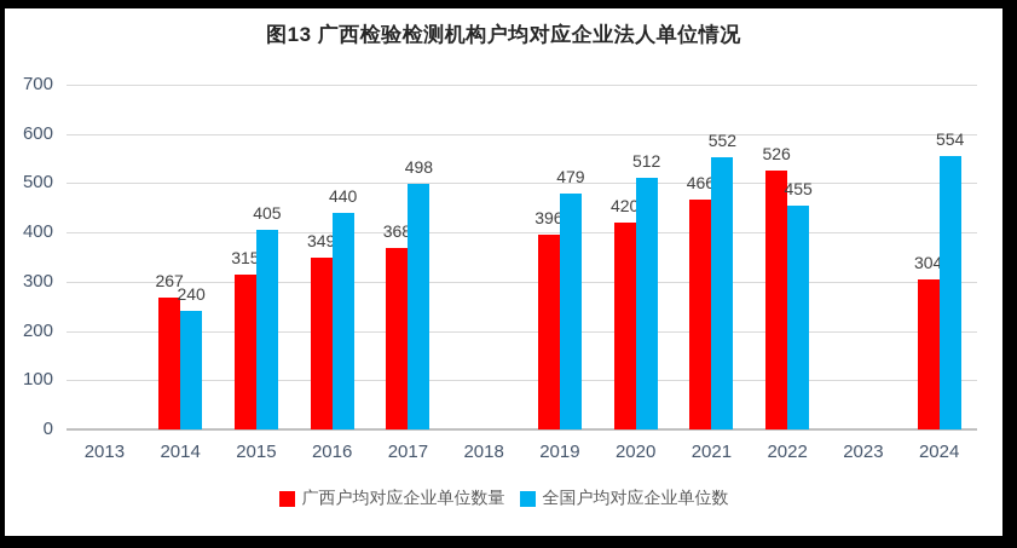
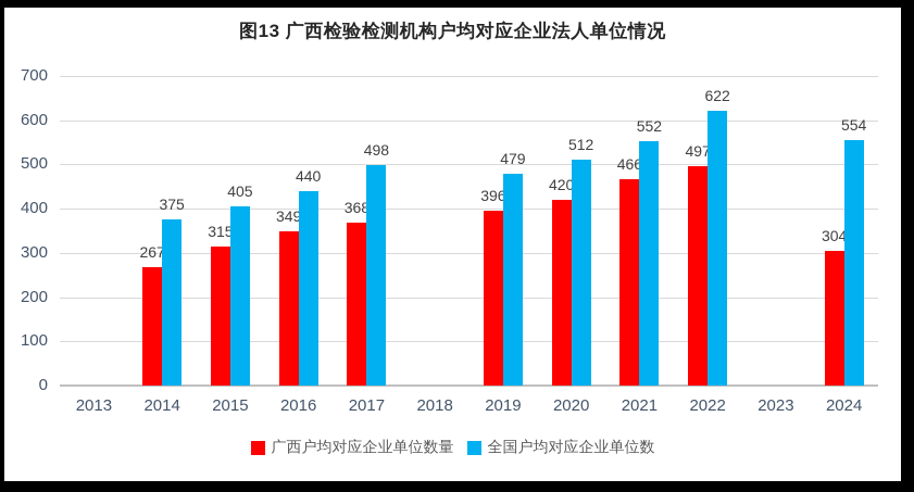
全国户均对应企业单位数/2014: 240 -> 375
广西户均对应企业单位数量/2022: 526 -> 497
全国户均对应企业单位数/2022: 455 -> 622
